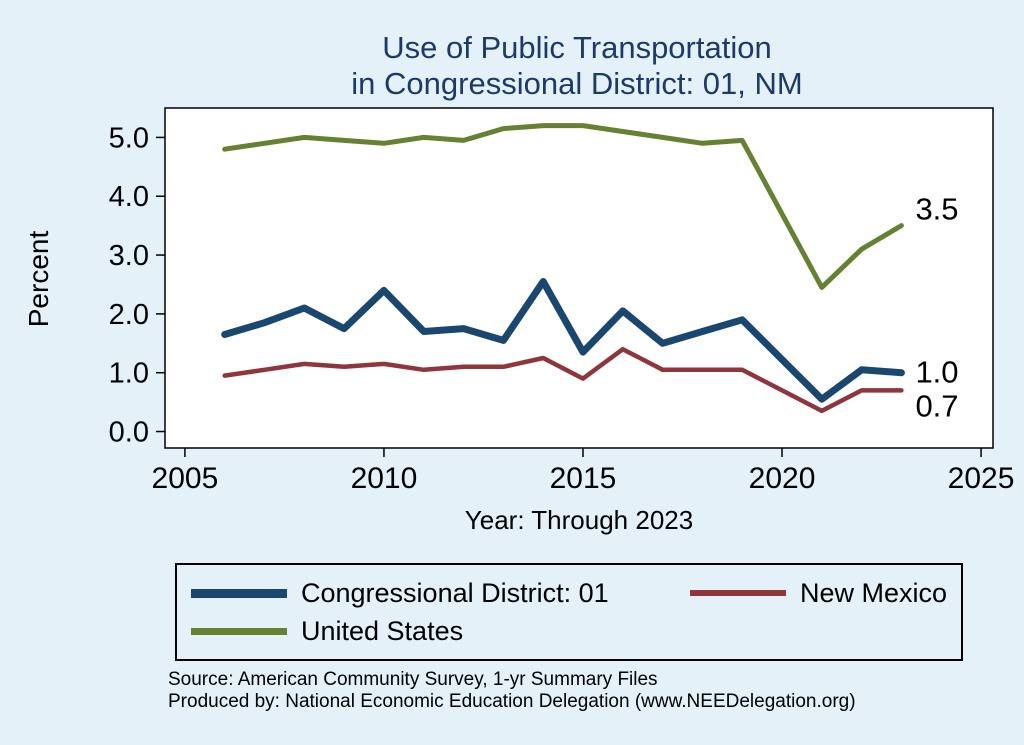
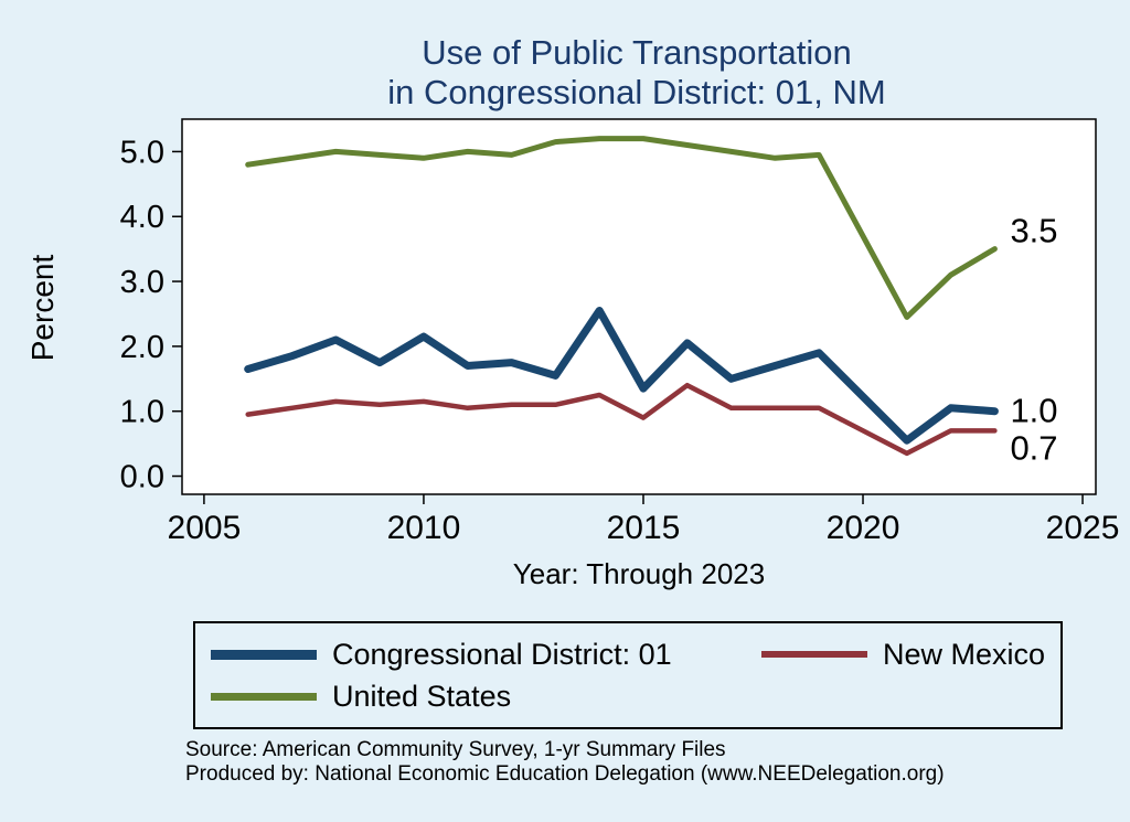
Congressional District: 01/2010: 2.4 -> 2.1
